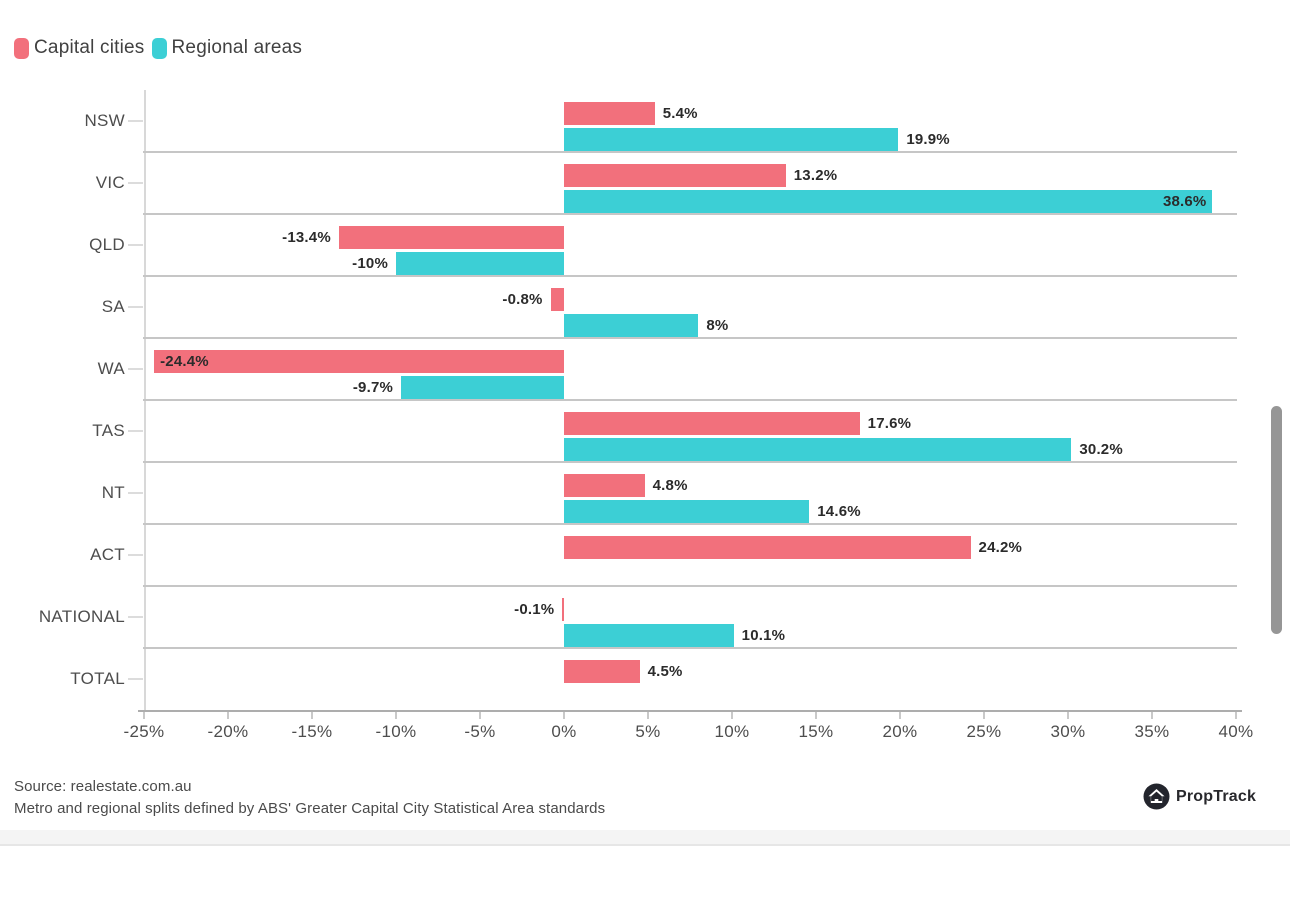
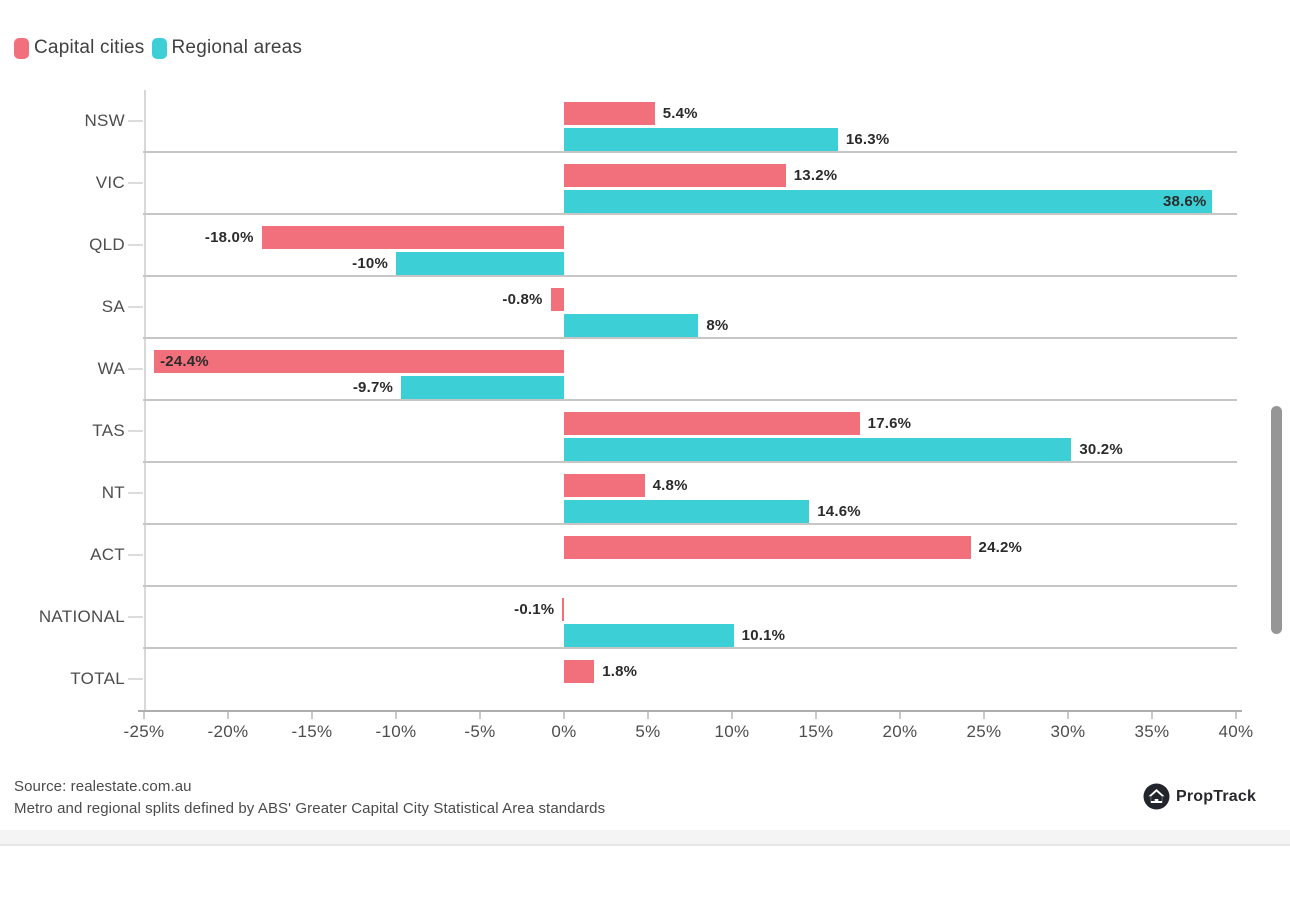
Regional areas/NSW: 19.9% -> 16.3%
Capital cities/QLD: -13.4% -> -18.0%
Capital cities/TOTAL: 4.5% -> 1.8%
